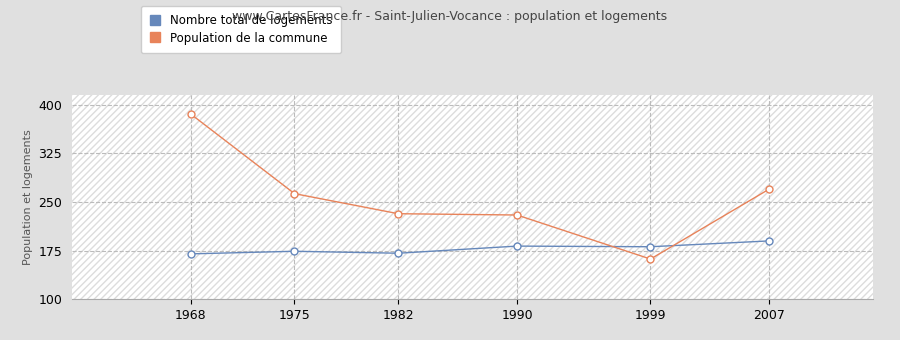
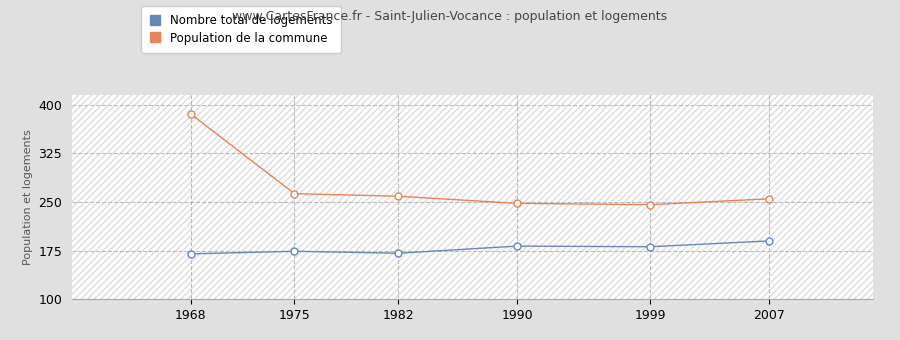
Population de la commune/1982: 232 -> 259
Population de la commune/1990: 230 -> 248
Population de la commune/1999: 162 -> 246
Population de la commune/2007: 270 -> 255
